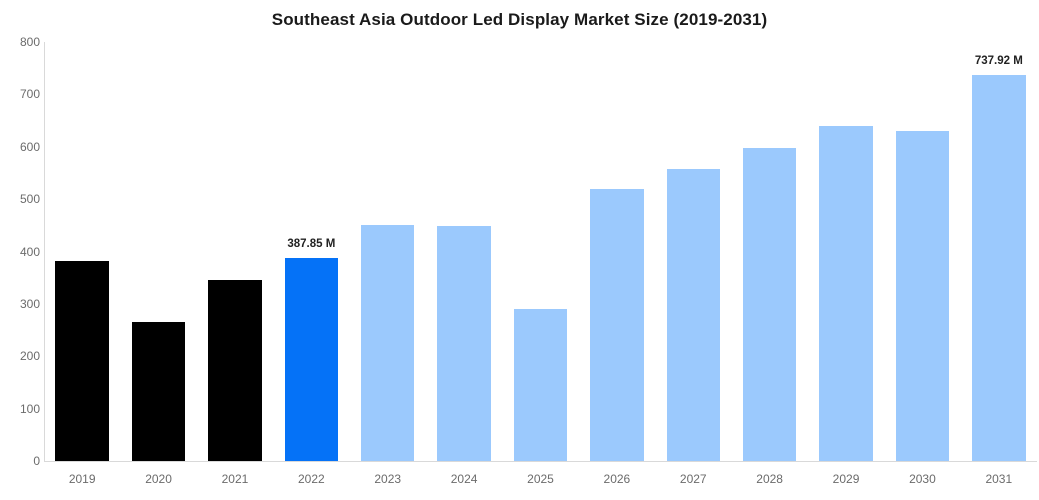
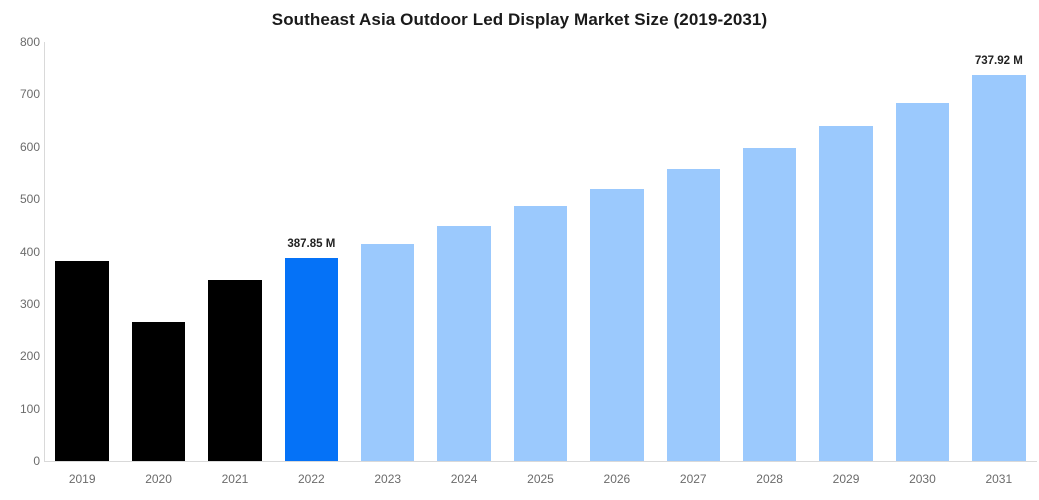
2023: 450 -> 410
2025: 290 -> 490
2030: 630 -> 680
